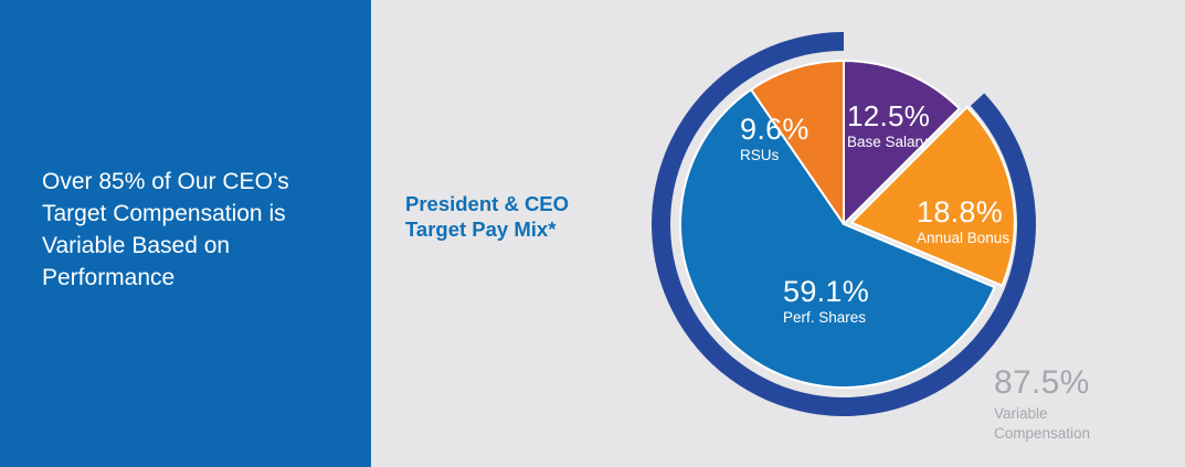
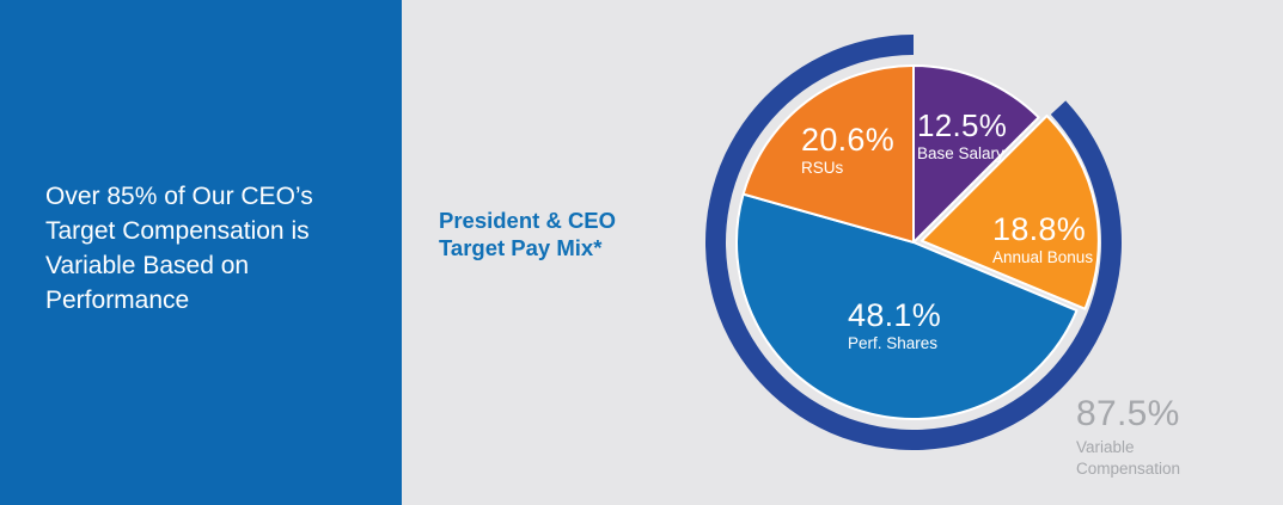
Perf. Shares: 59.1% -> 48.1%
RSUs: 9.6% -> 20.6%
